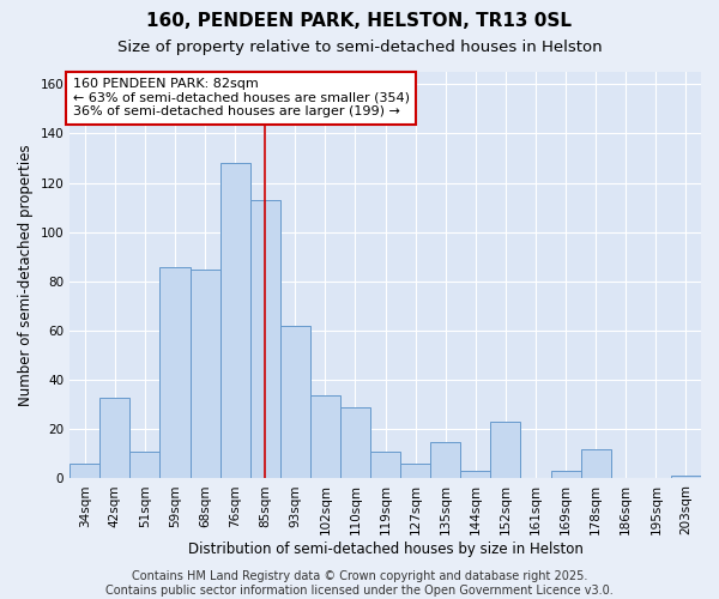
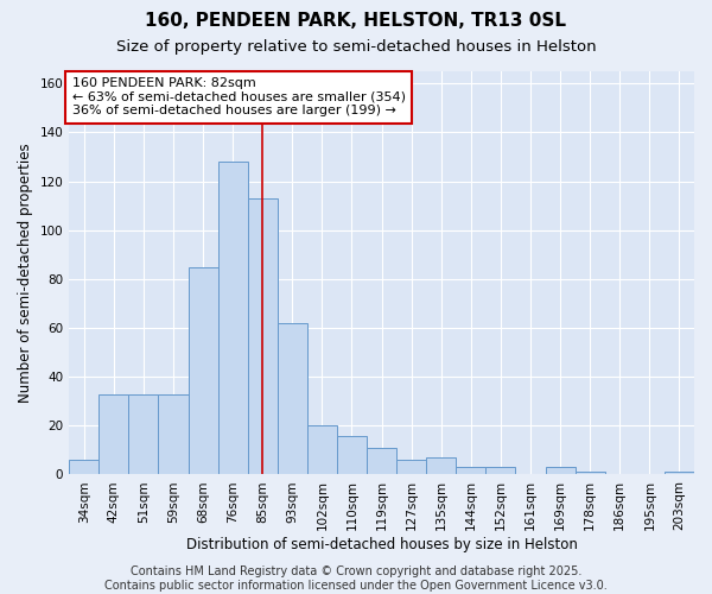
51sqm: 11 -> 33
59sqm: 86 -> 33
102sqm: 34 -> 20
110sqm: 29 -> 16
135sqm: 15 -> 7
152sqm: 23 -> 3
178sqm: 12 -> 1
